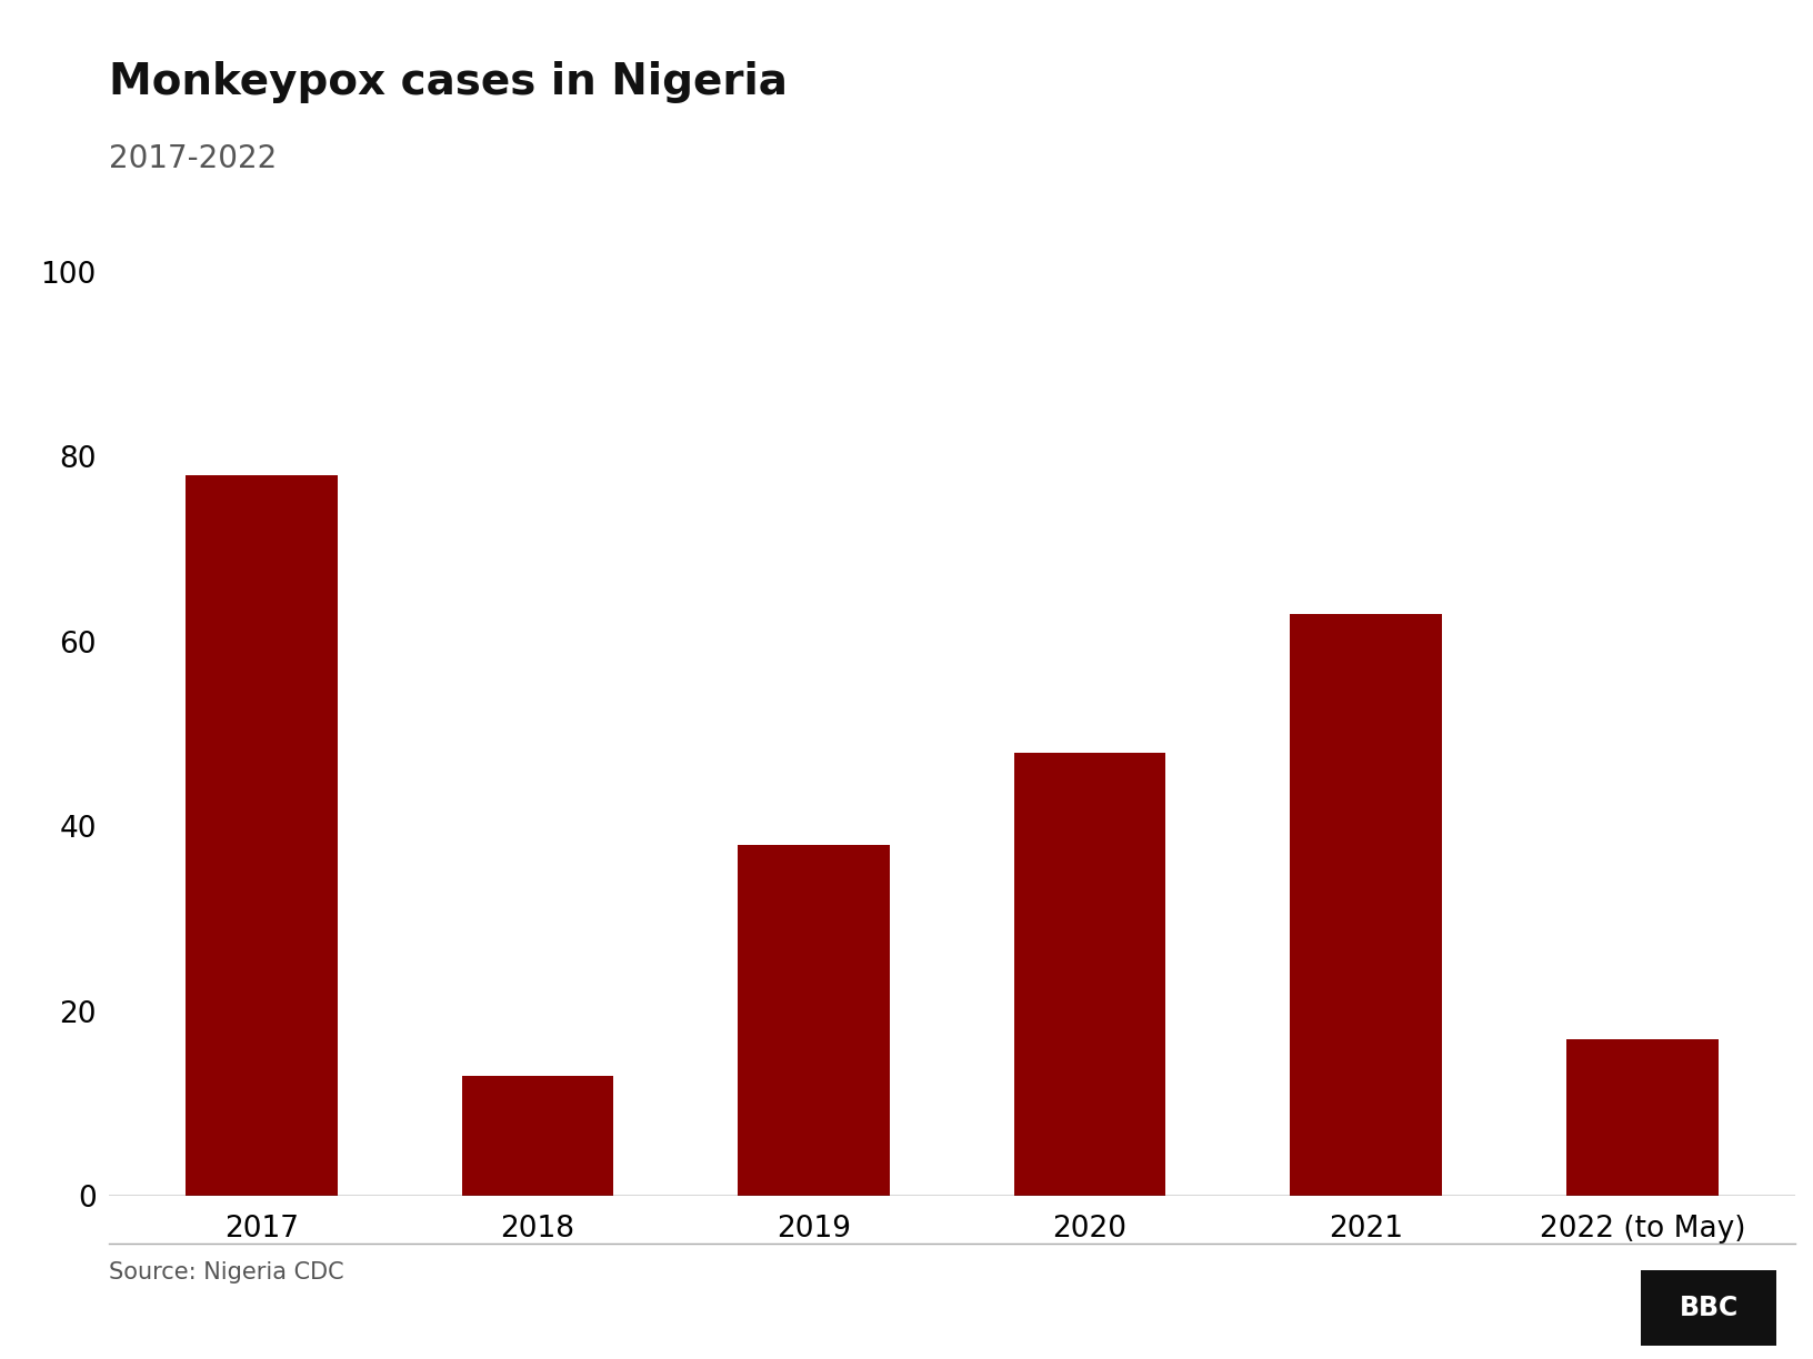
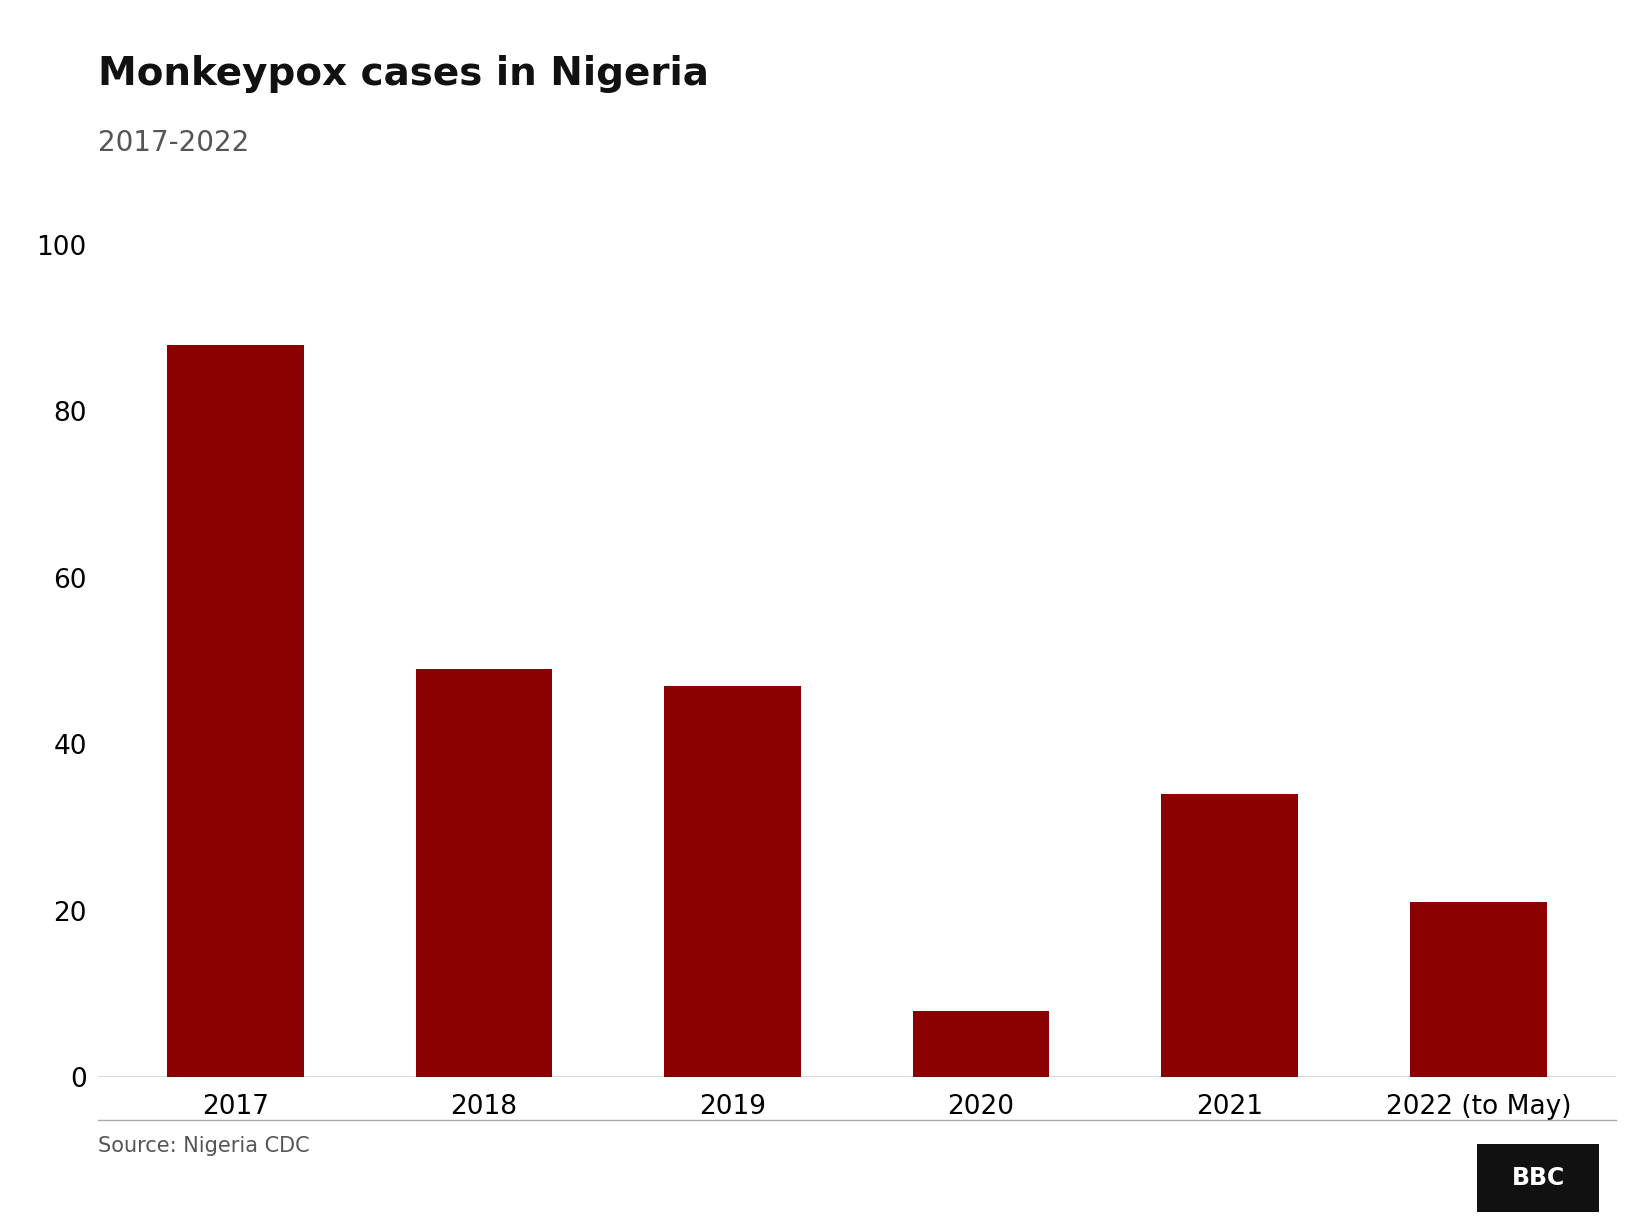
2017: 78 -> 88
2018: 13 -> 49
2019: 38 -> 47
2020: 48 -> 8
2021: 63 -> 34
2022 (to May): 17 -> 21
